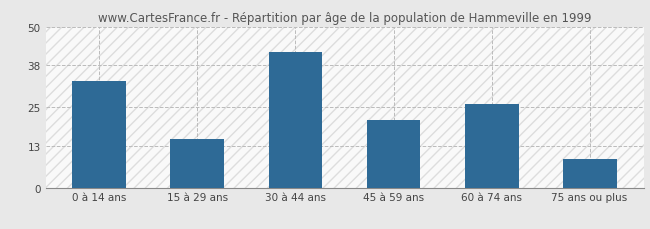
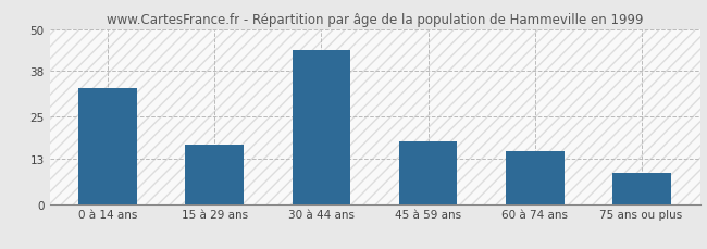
15 à 29 ans: 15 -> 17
30 à 44 ans: 42 -> 44
45 à 59 ans: 21 -> 18
60 à 74 ans: 26 -> 15
